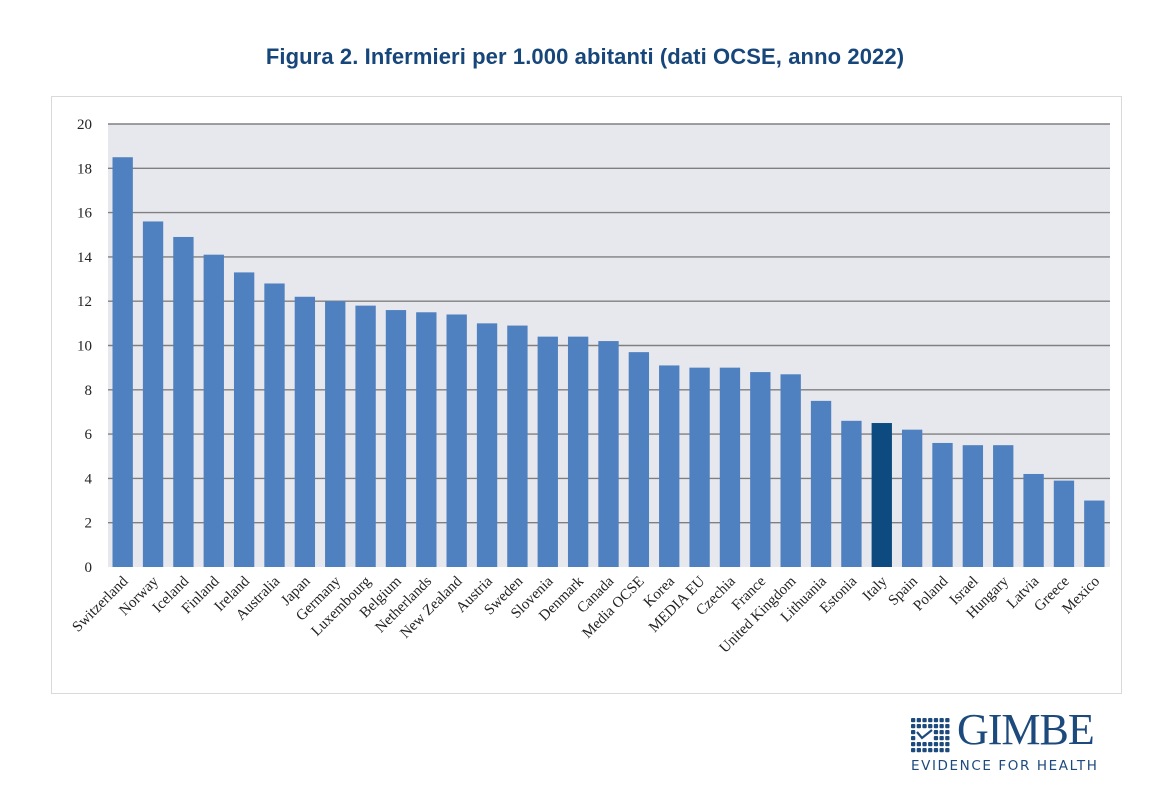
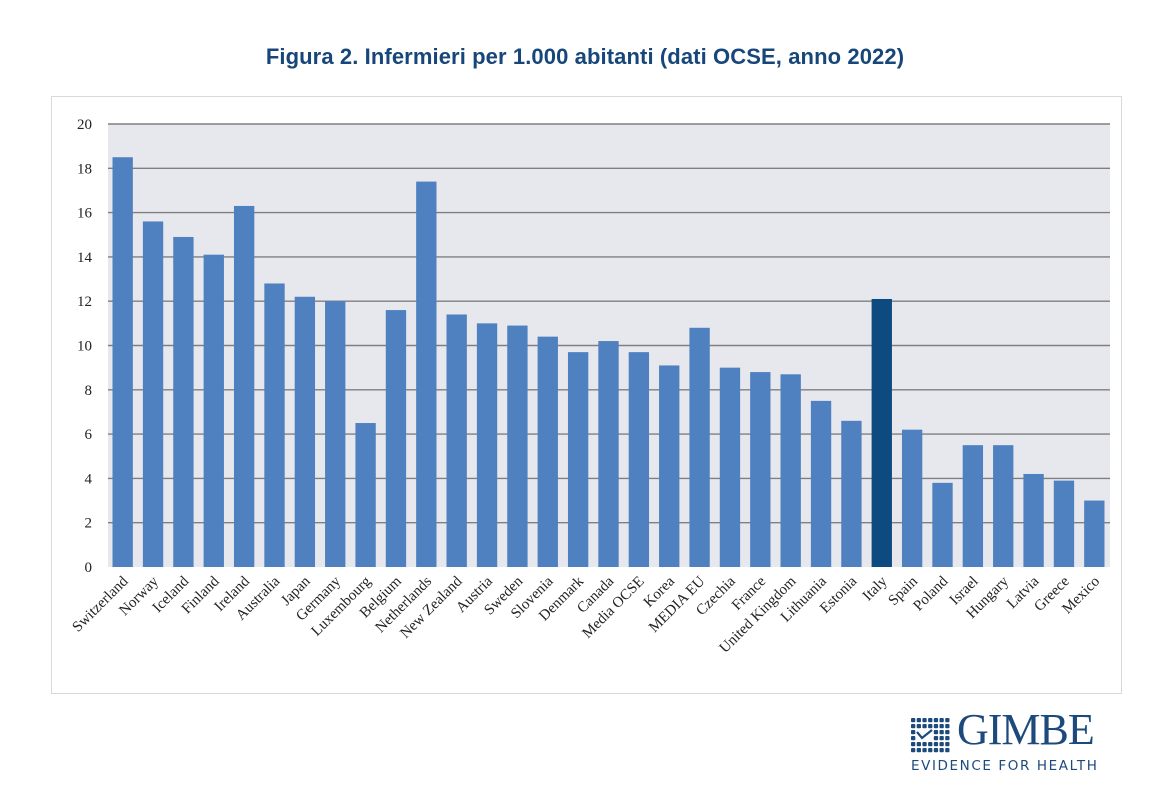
Ireland: 13.3 -> 16.3
Luxembourg: 11.8 -> 6.5
Netherlands: 11.5 -> 17.4
Denmark: 10.4 -> 9.7
MEDIA EU: 9.0 -> 10.8
Italy: 6.5 -> 12.1
Poland: 5.6 -> 3.8
